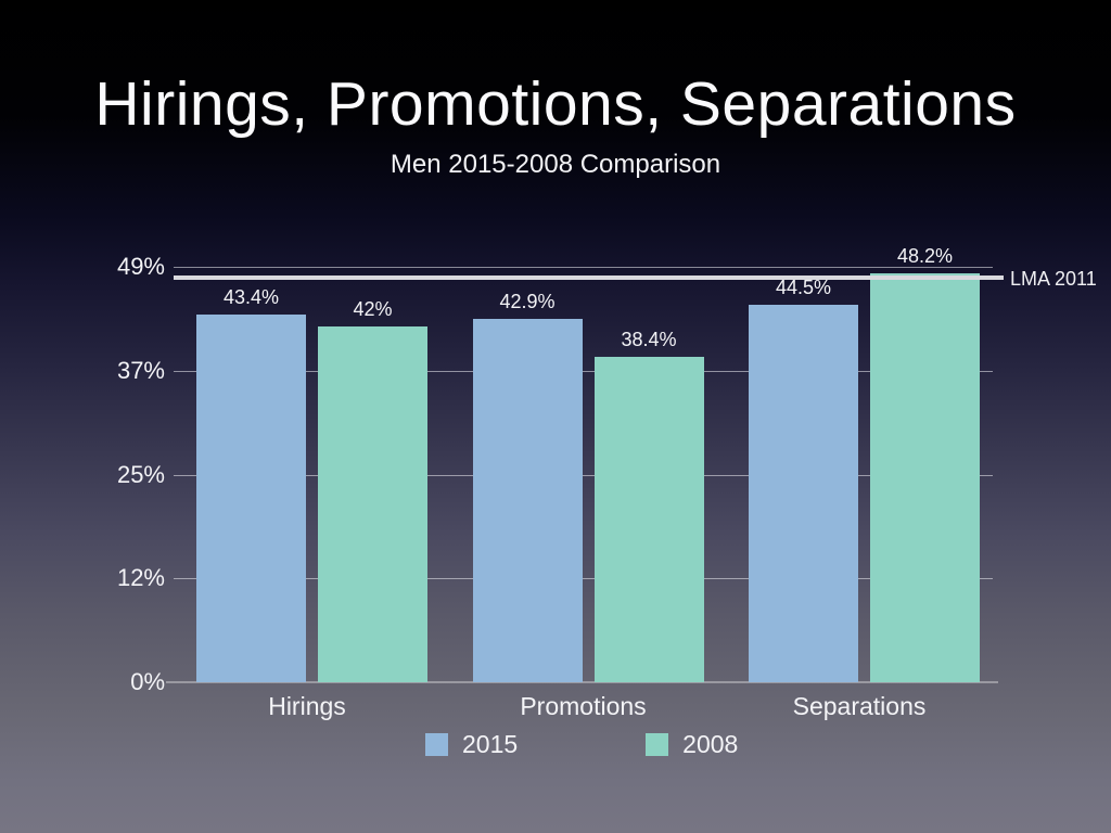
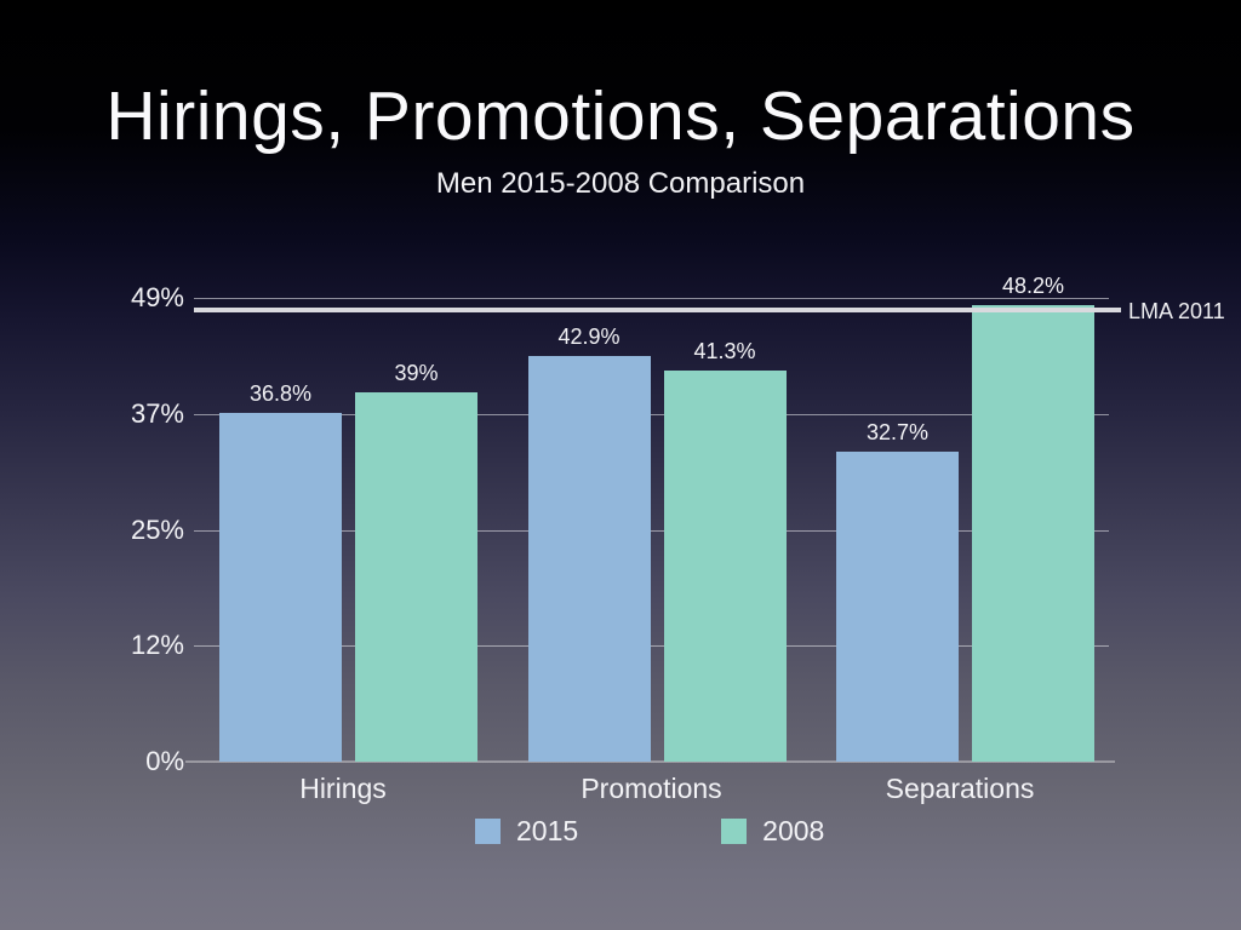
2015/Hirings: 43.4% -> 36.8%
2008/Hirings: 42% -> 39%
2008/Promotions: 38.4% -> 41.3%
2015/Separations: 44.5% -> 32.7%
